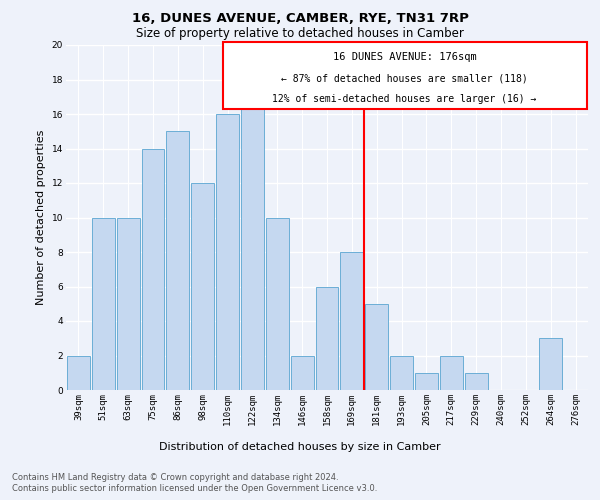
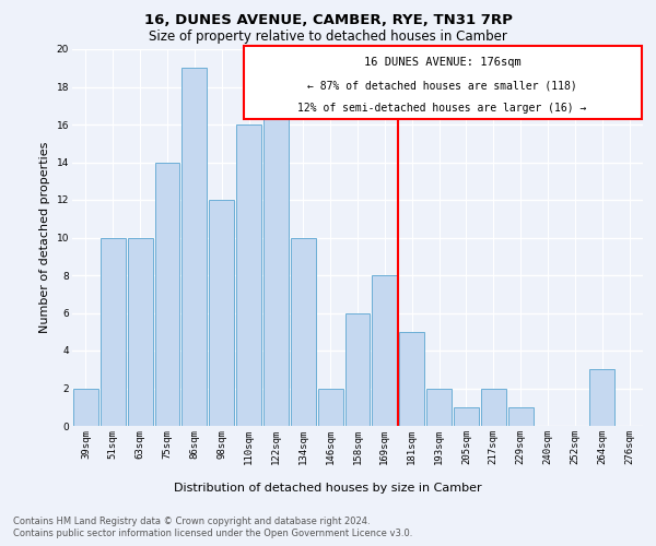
86sqm: 15 -> 19
